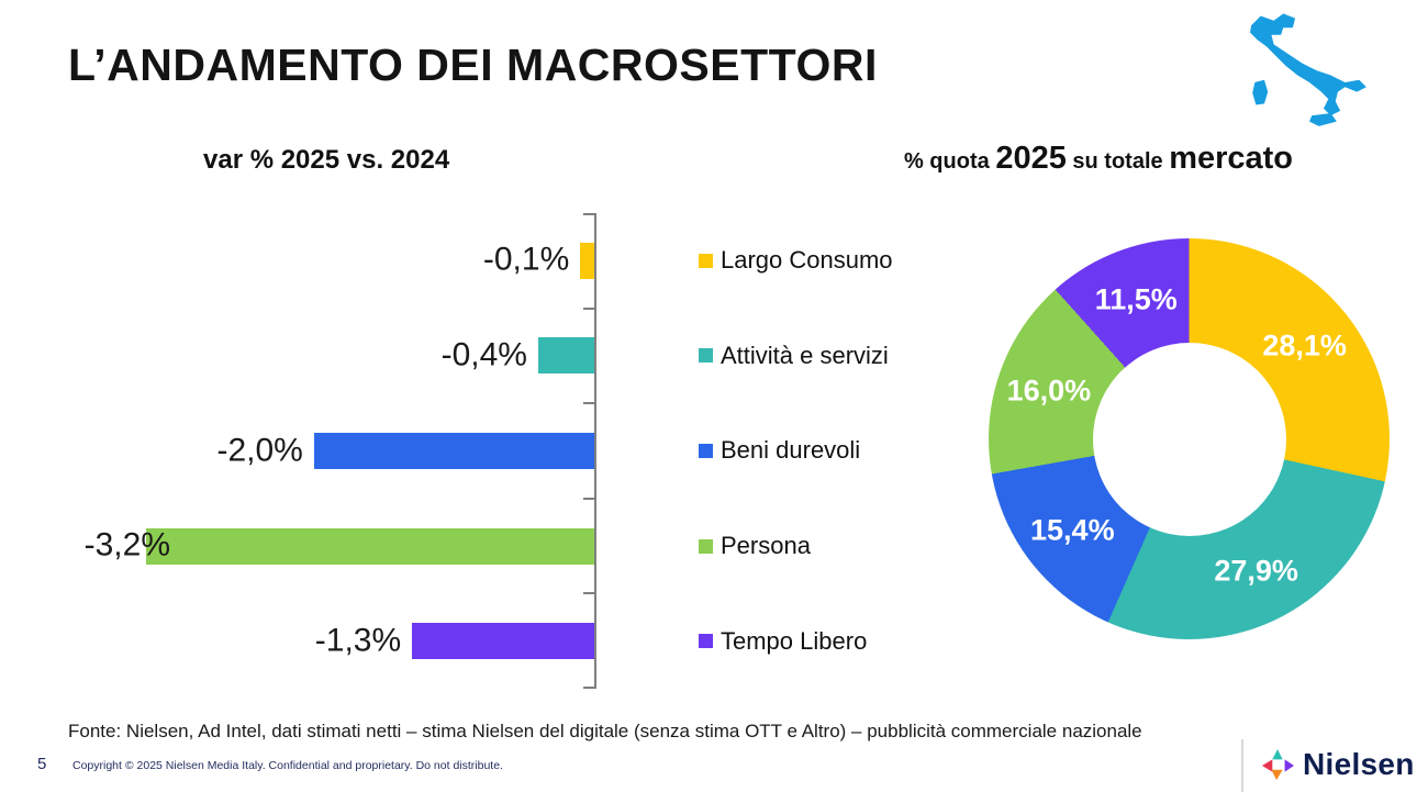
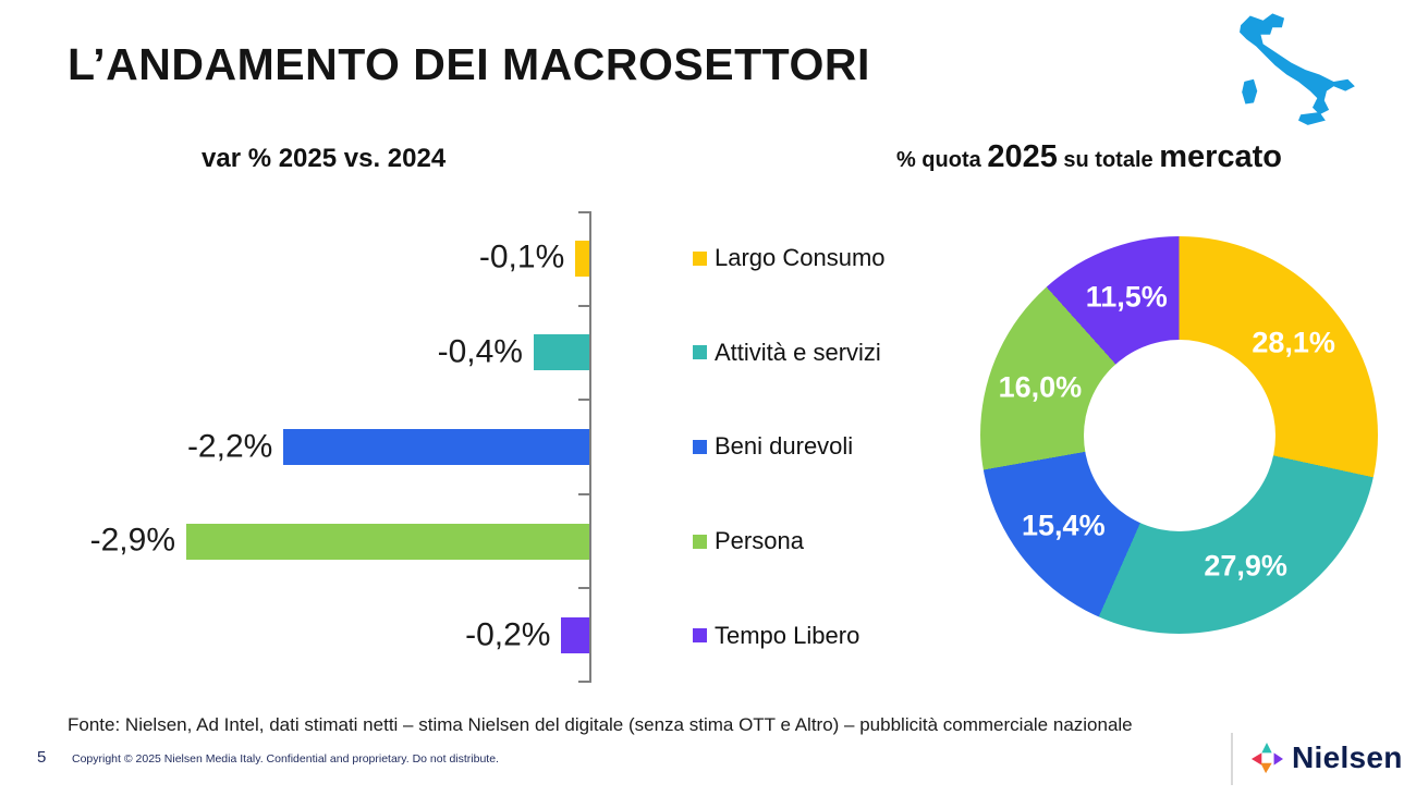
var % 2025 vs. 2024/Beni durevoli: -2,0% -> -2,2%
var % 2025 vs. 2024/Persona: -3,2% -> -2,9%
var % 2025 vs. 2024/Tempo Libero: -1,3% -> -0,2%
